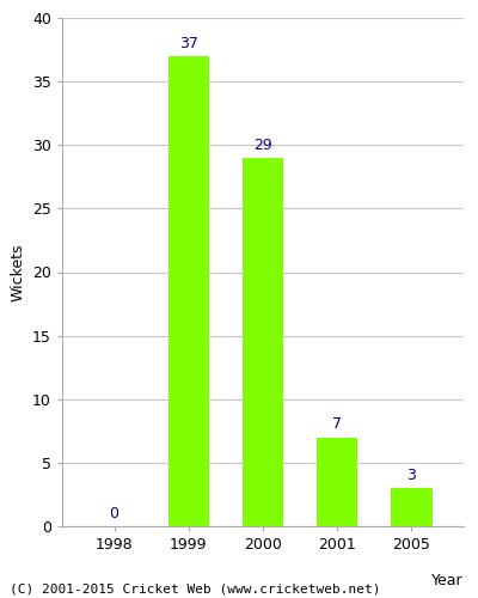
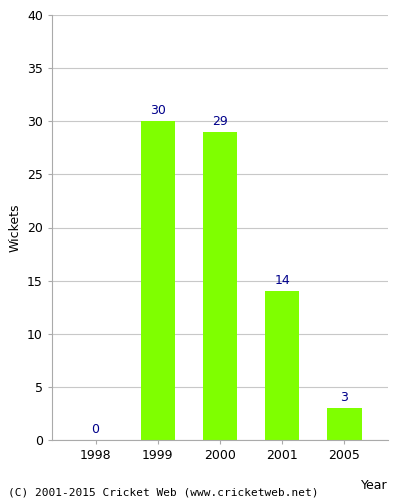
1999: 37 -> 30
2001: 7 -> 14
